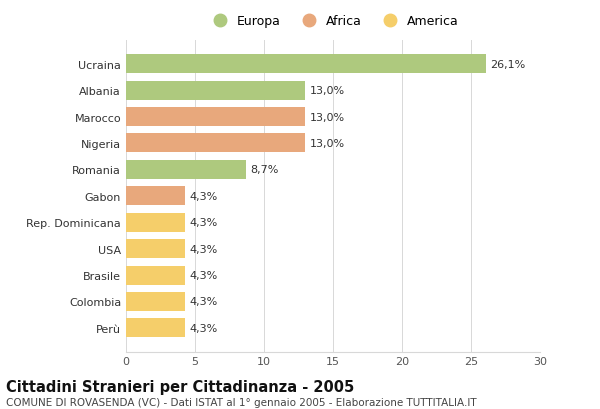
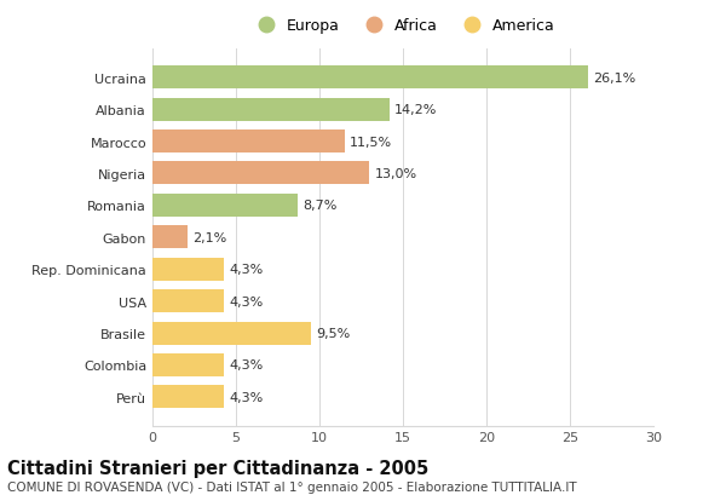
Albania: 13,0% -> 14,2%
Marocco: 13,0% -> 11,5%
Gabon: 4,3% -> 2,1%
Brasile: 4,3% -> 9,5%
